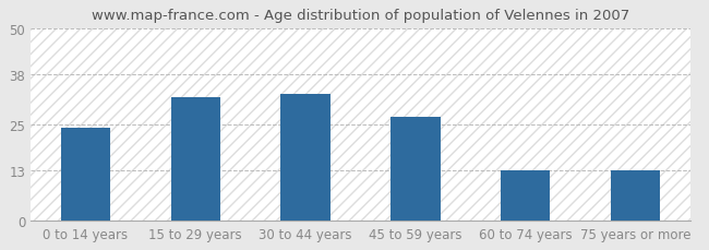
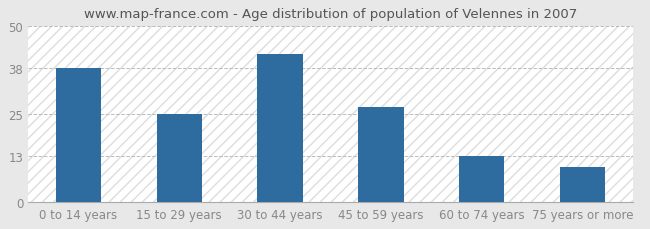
0 to 14 years: 24 -> 38
15 to 29 years: 32 -> 25
30 to 44 years: 33 -> 42
75 years or more: 13 -> 10
